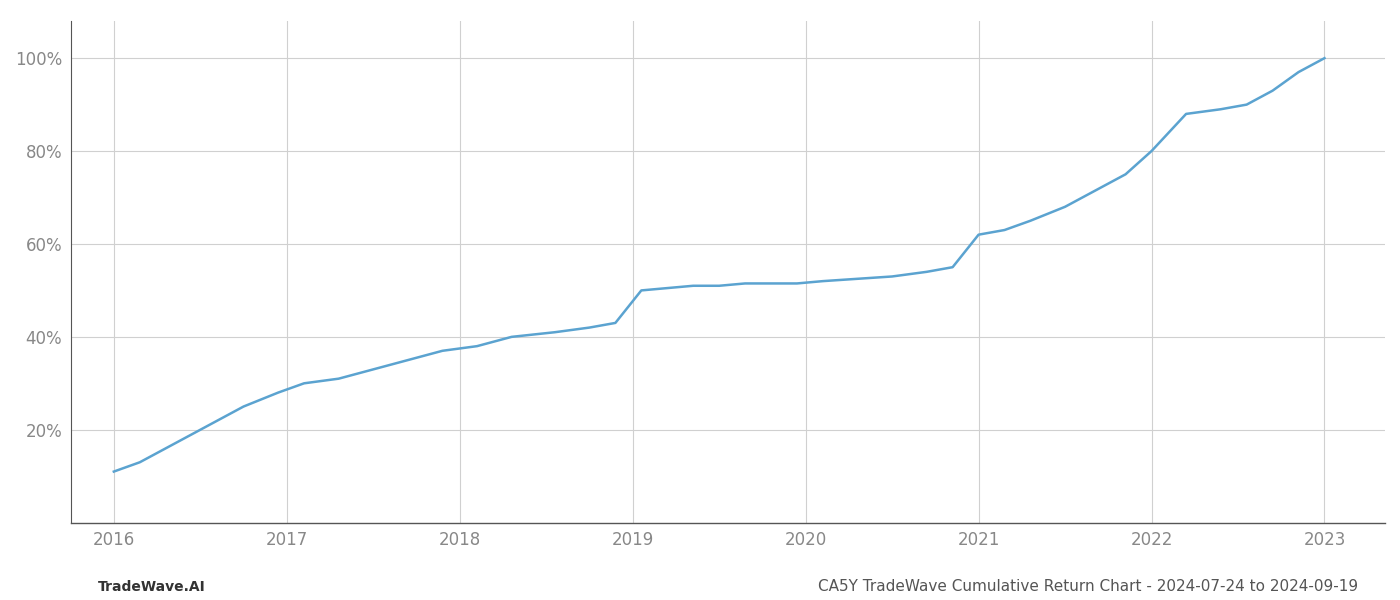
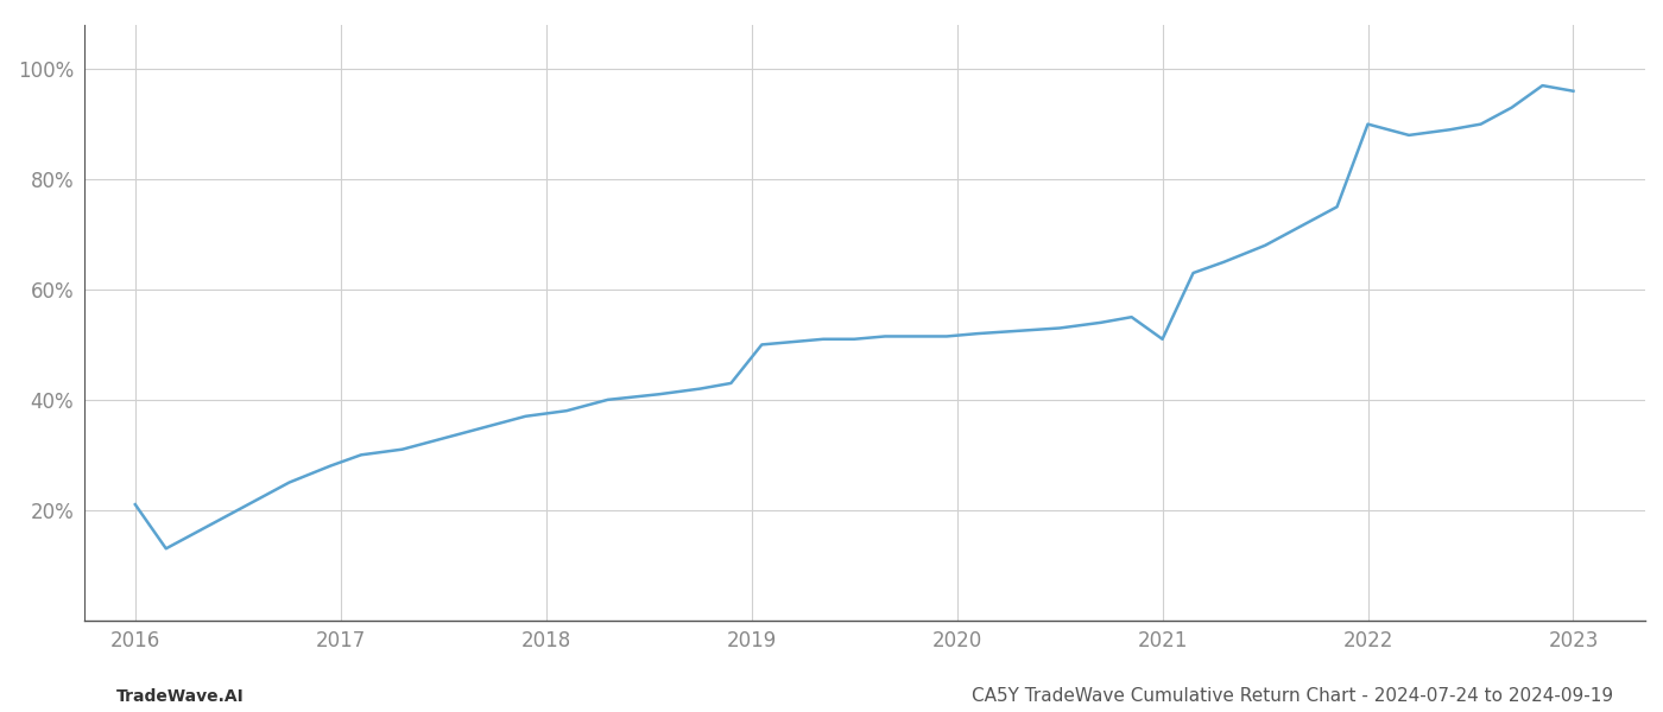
2016: 11.0% -> 21.0%
2021: 62.0% -> 51.0%
2022: 80.0% -> 90.0%
2023: 100.0% -> 96.0%
